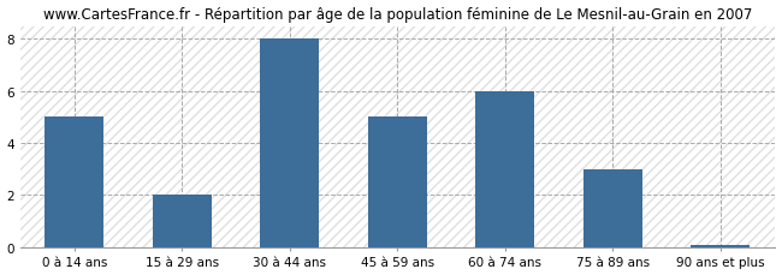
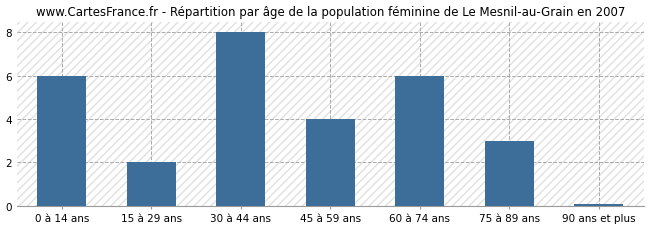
0 à 14 ans: 5.0 -> 6.0
45 à 59 ans: 5.0 -> 4.0
